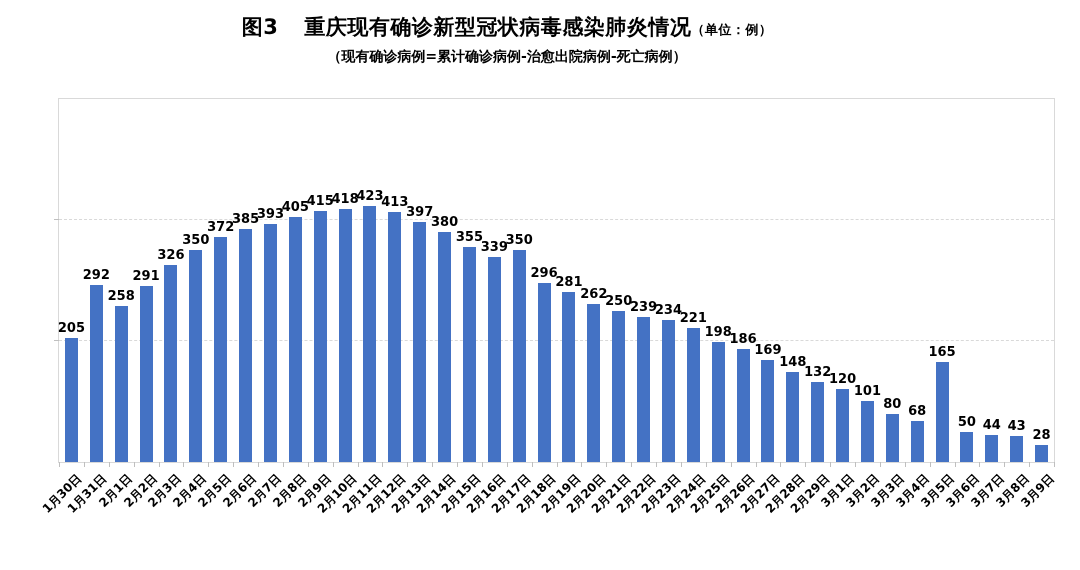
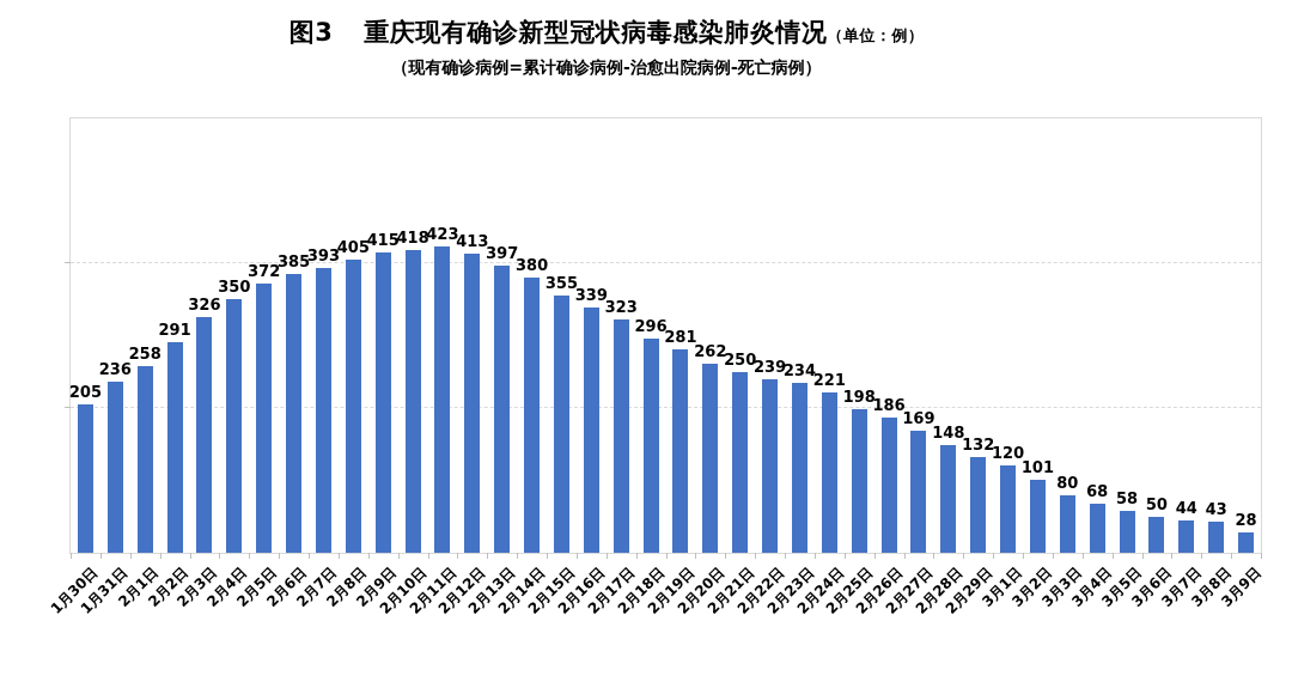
1月31日: 292 -> 236
2月17日: 350 -> 323
3月5日: 165 -> 58
